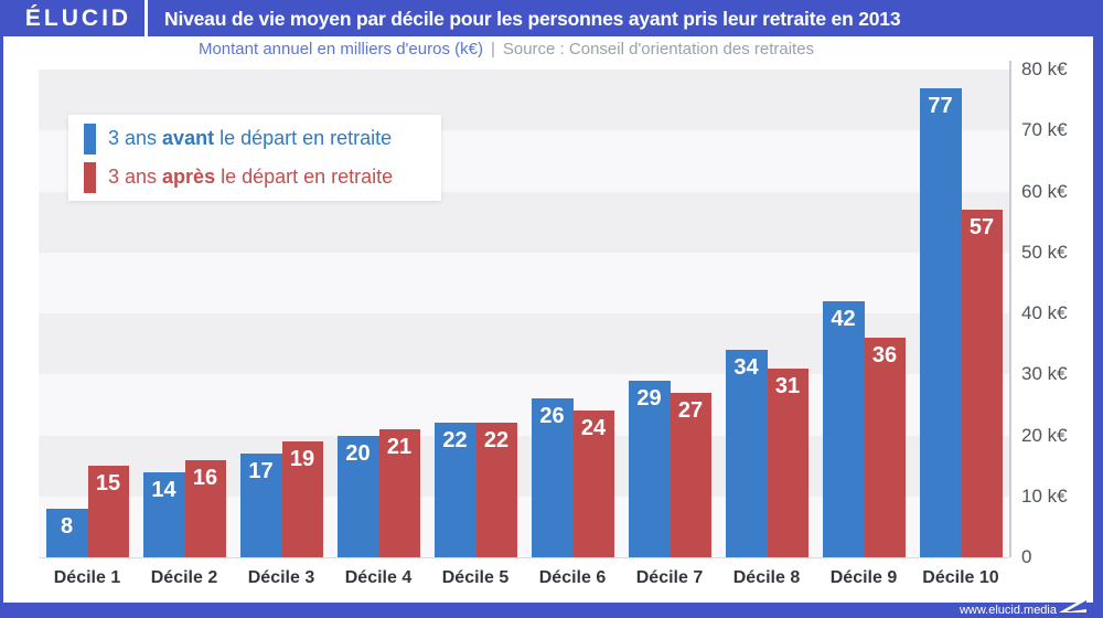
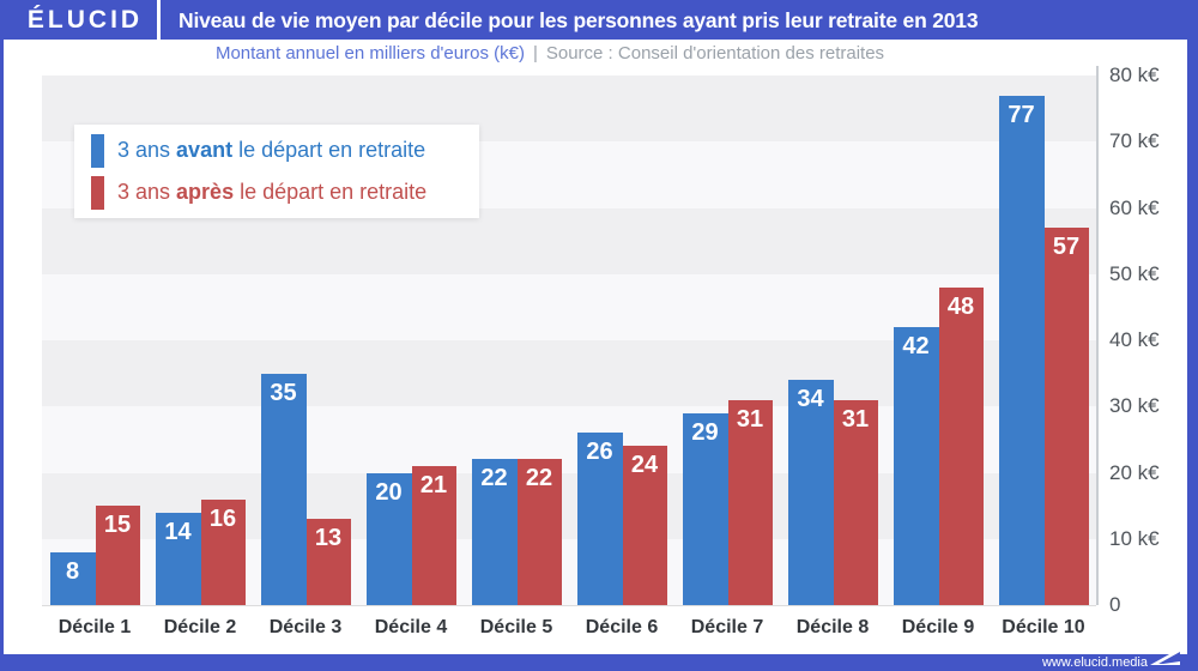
3 ans avant le départ en retraite/Décile 3: 17 -> 35
3 ans après le départ en retraite/Décile 3: 19 -> 13
3 ans après le départ en retraite/Décile 7: 27 -> 31
3 ans après le départ en retraite/Décile 9: 36 -> 48
